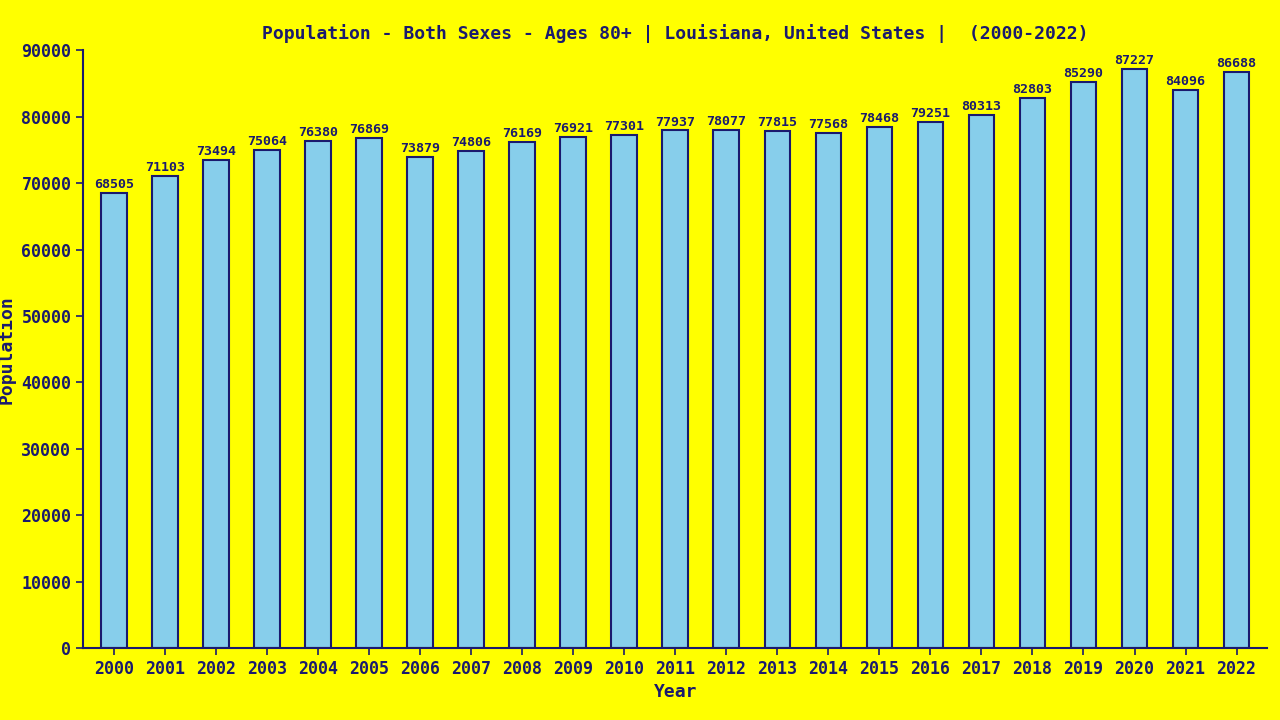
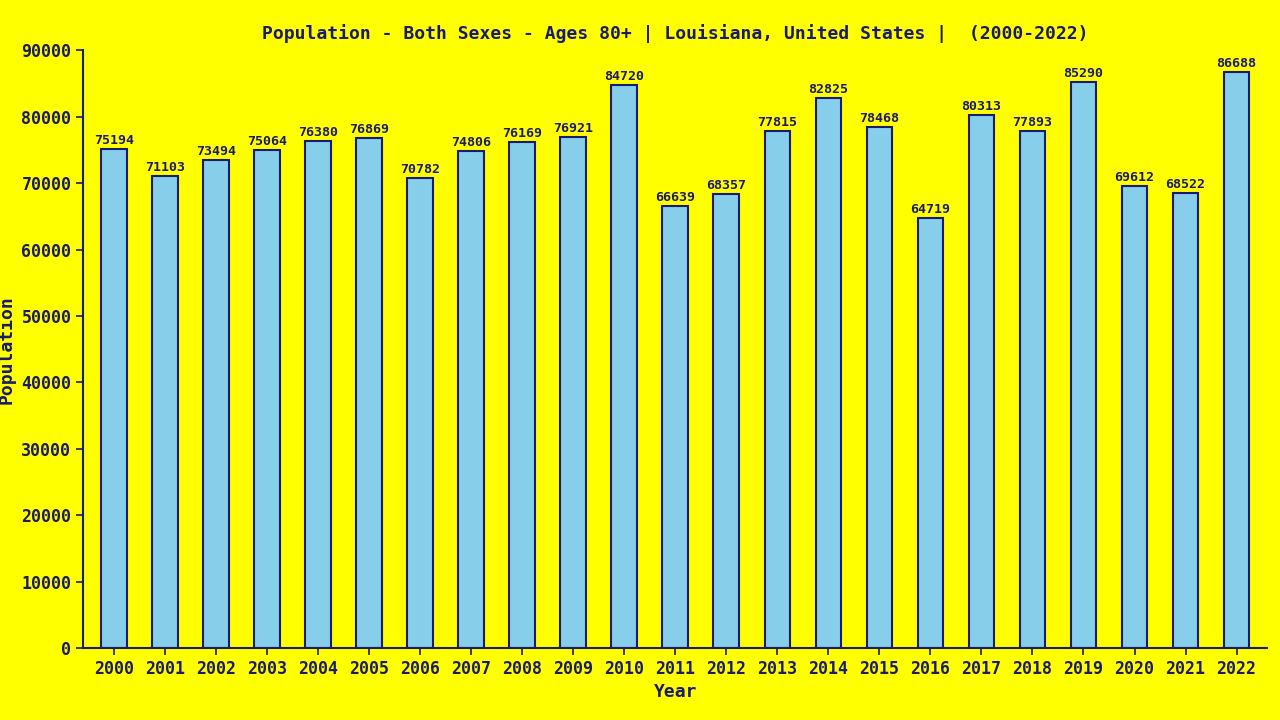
2000: 68505 -> 75194
2006: 73879 -> 70782
2010: 77301 -> 84720
2011: 77937 -> 66639
2012: 78077 -> 68357
2014: 77568 -> 82825
2016: 79251 -> 64719
2018: 82803 -> 77893
2020: 87227 -> 69612
2021: 84096 -> 68522
